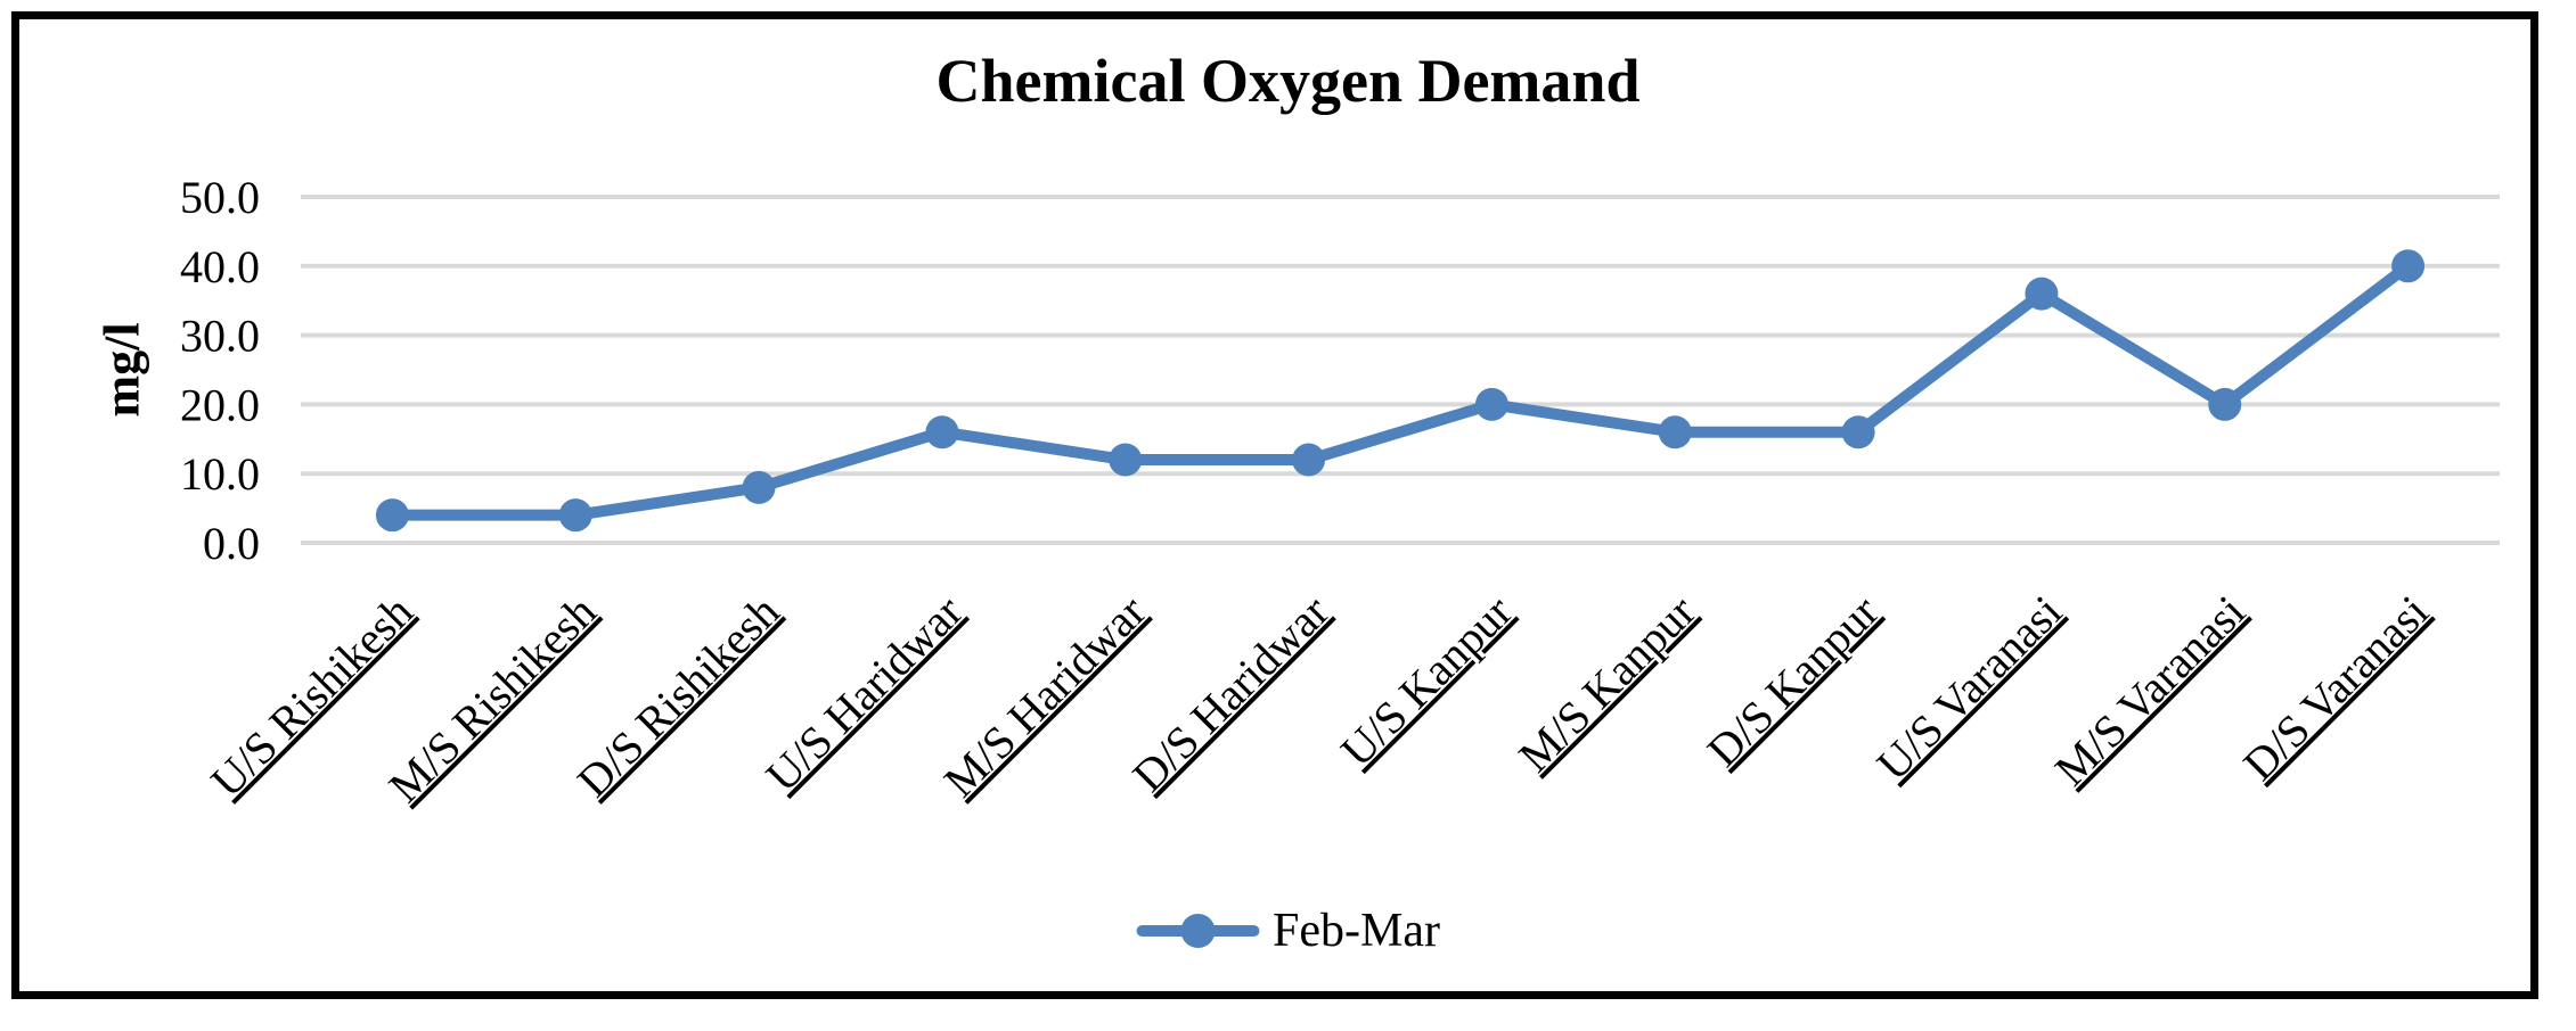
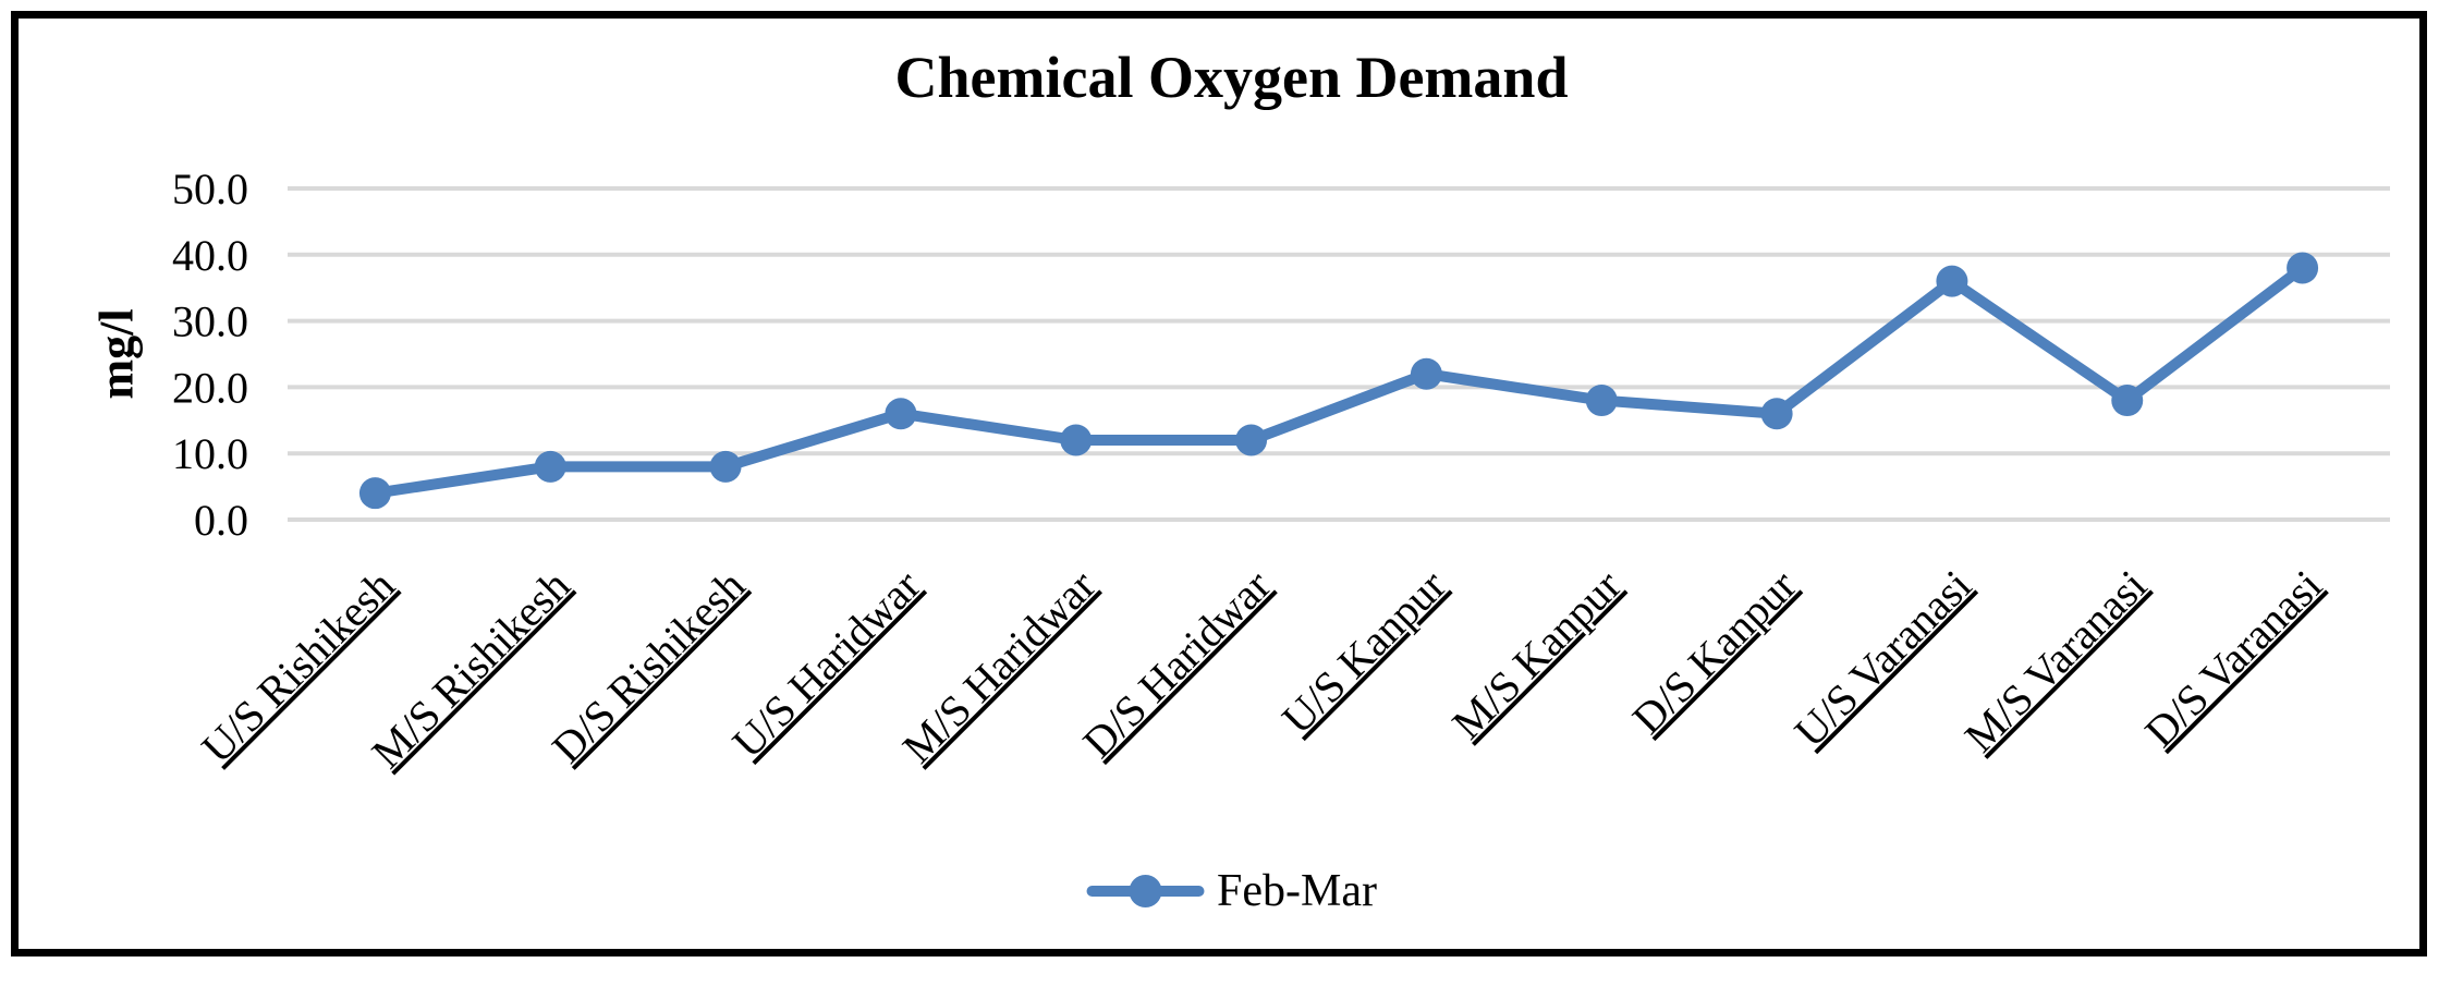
M/S Rishikesh: 4 -> 8
U/S Kanpur: 20 -> 22
M/S Kanpur: 16 -> 18
M/S Varanasi: 20 -> 18
D/S Varanasi: 40 -> 38
